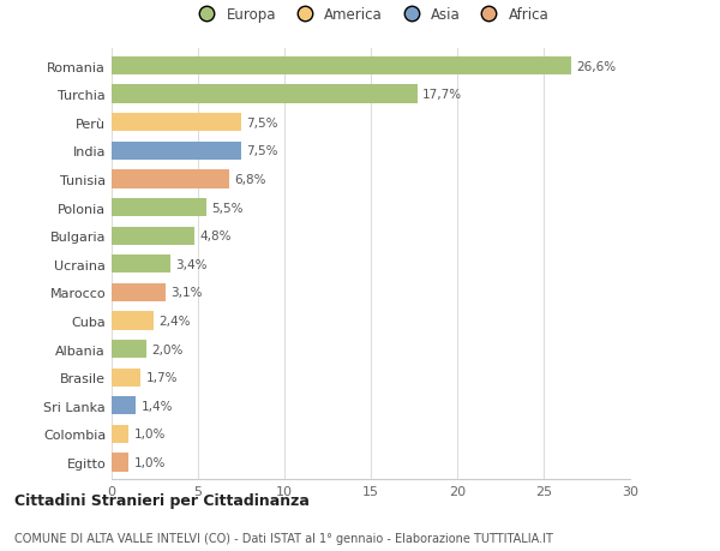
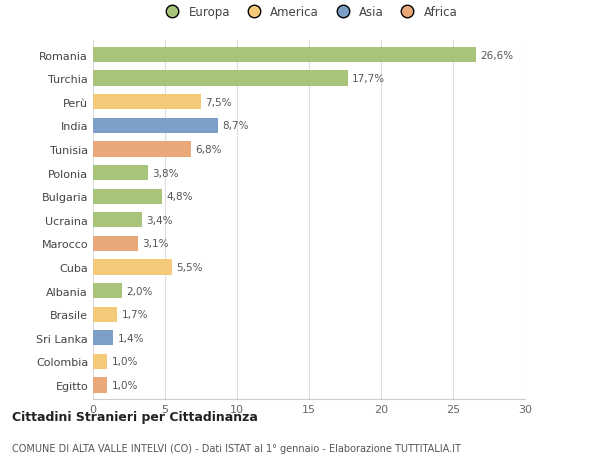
India: 7,5% -> 8,7%
Polonia: 5,5% -> 3,8%
Cuba: 2,4% -> 5,5%
